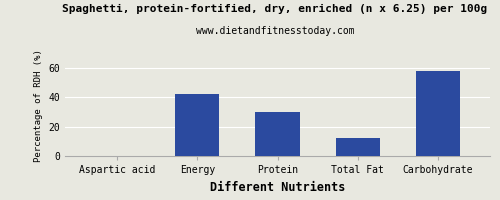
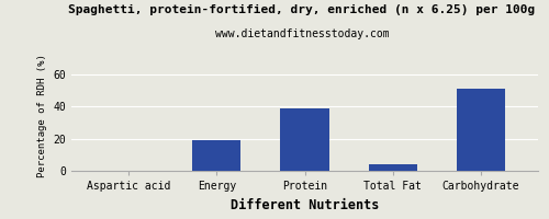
Energy: 42 -> 19
Protein: 30 -> 39
Total Fat: 12 -> 4
Carbohydrate: 58 -> 51
